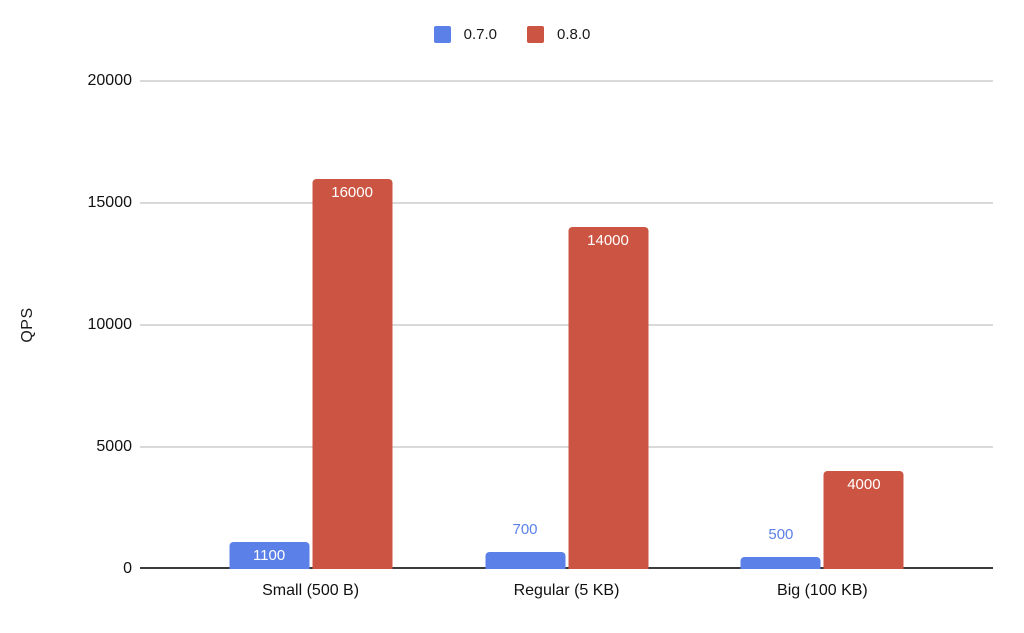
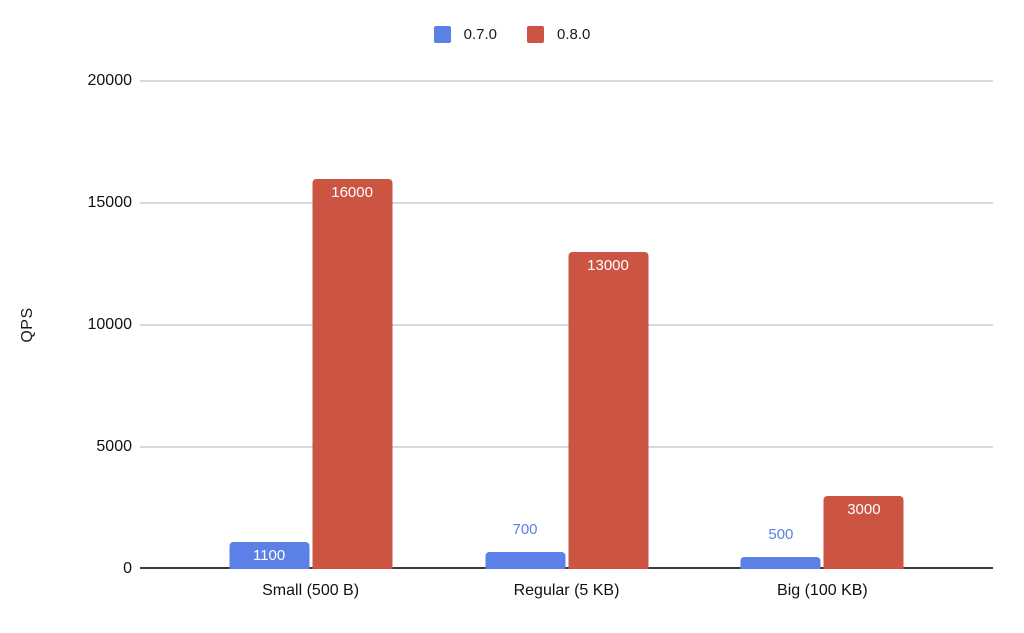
0.8.0/Regular (5 KB): 14000 -> 13000
0.8.0/Big (100 KB): 4000 -> 3000
